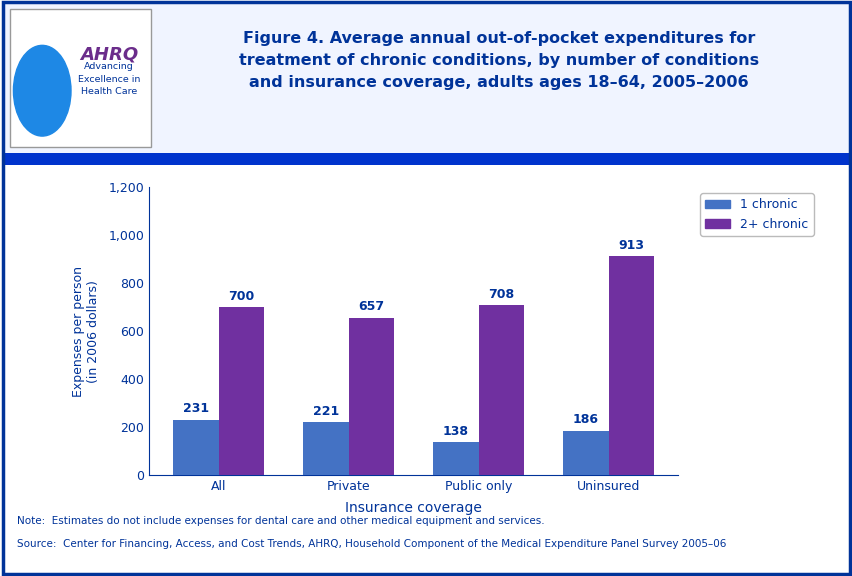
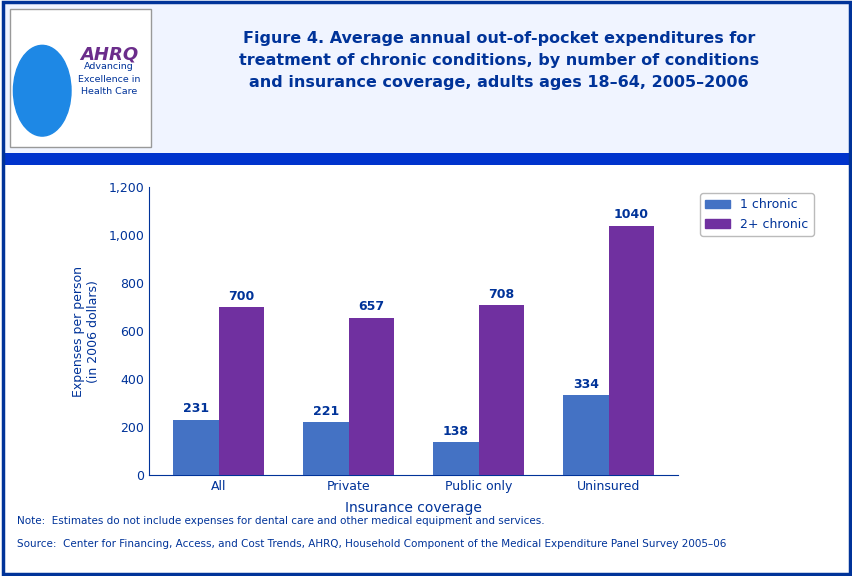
1 chronic/Uninsured: 186 -> 334
2+ chronic/Uninsured: 913 -> 1040
